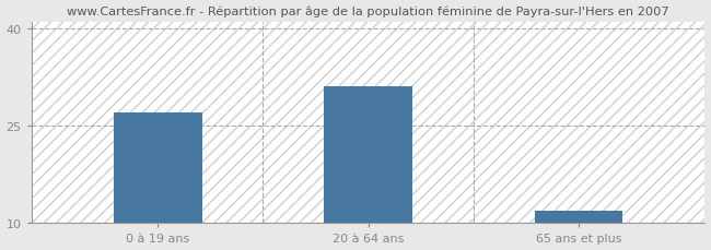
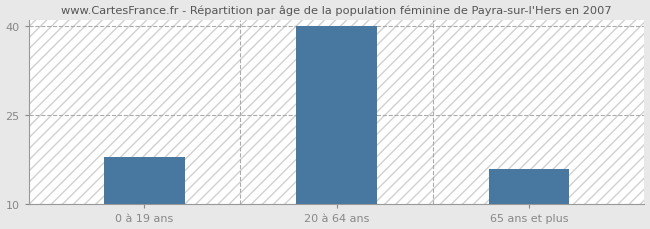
0 à 19 ans: 27 -> 18
20 à 64 ans: 31 -> 40
65 ans et plus: 12 -> 16
